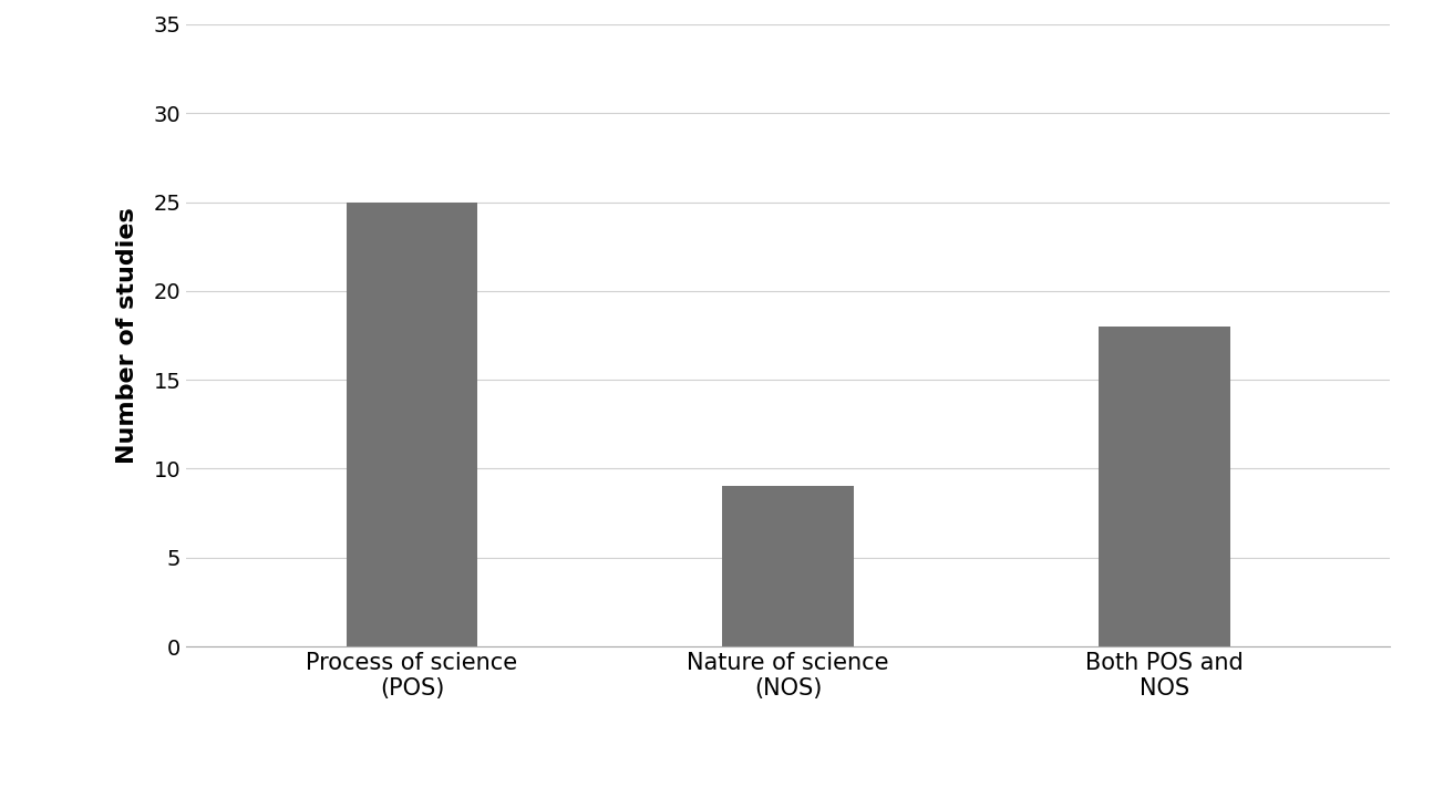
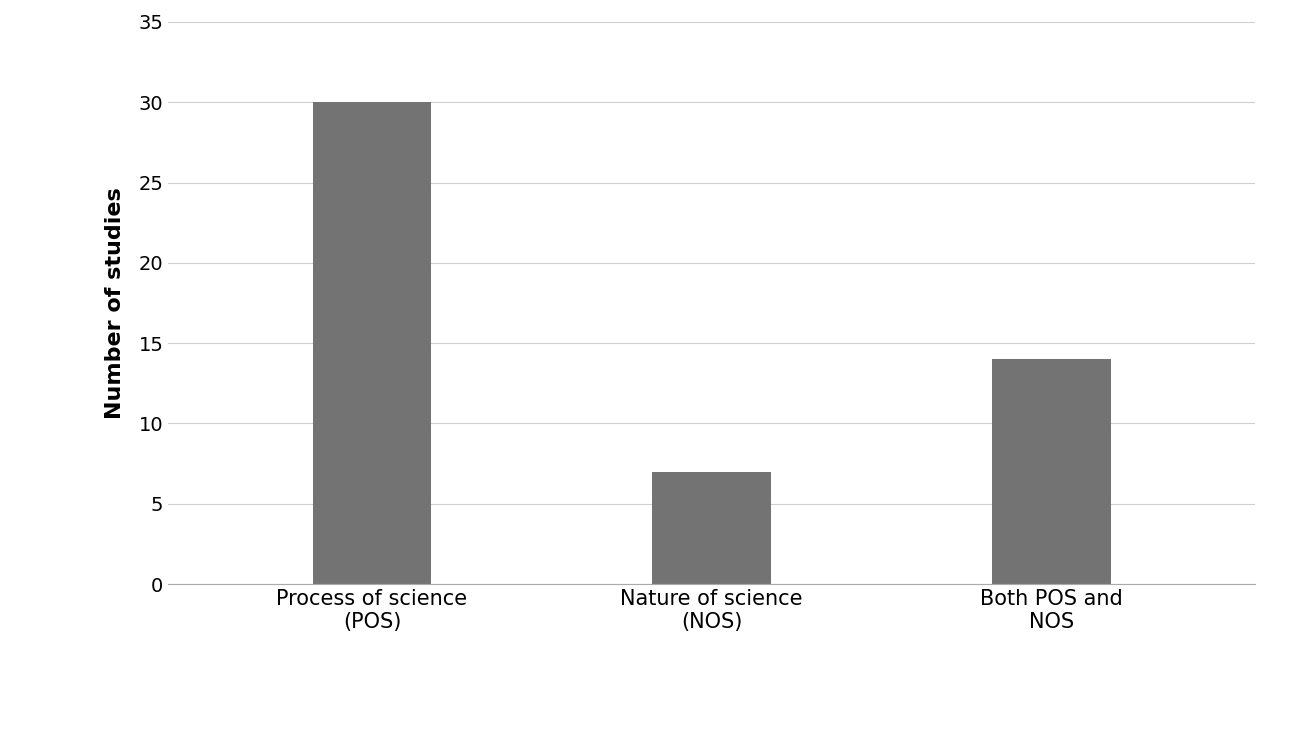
Process of science (POS): 25 -> 30
Nature of science (NOS): 9 -> 7
Both POS and NOS: 18 -> 14
